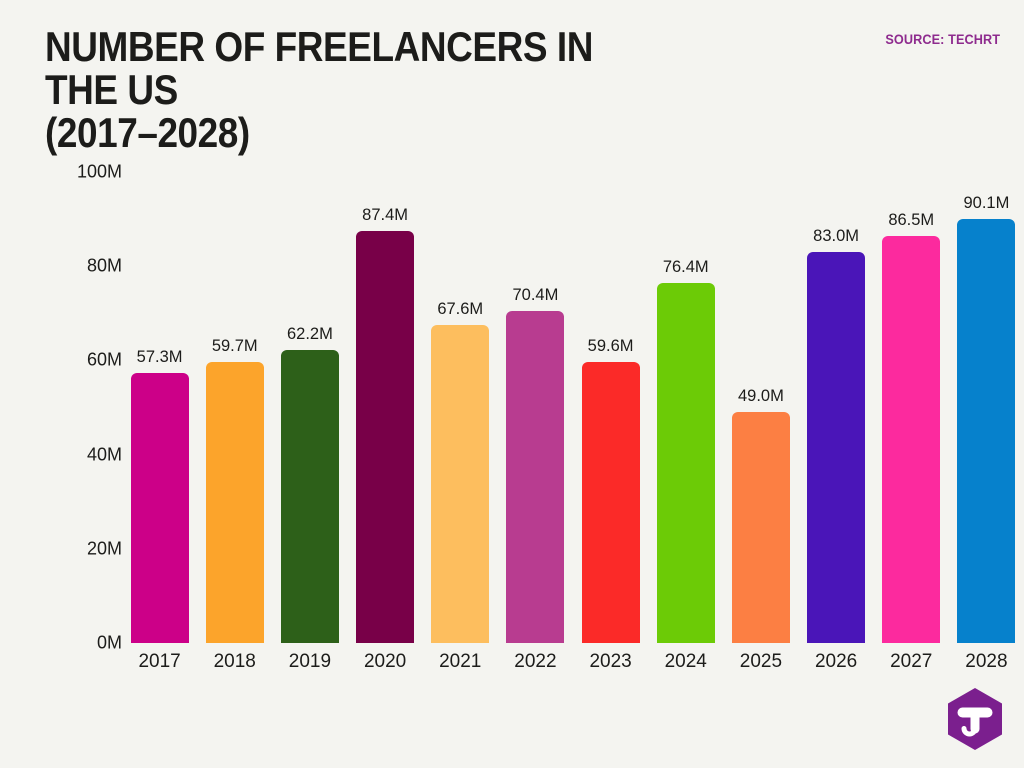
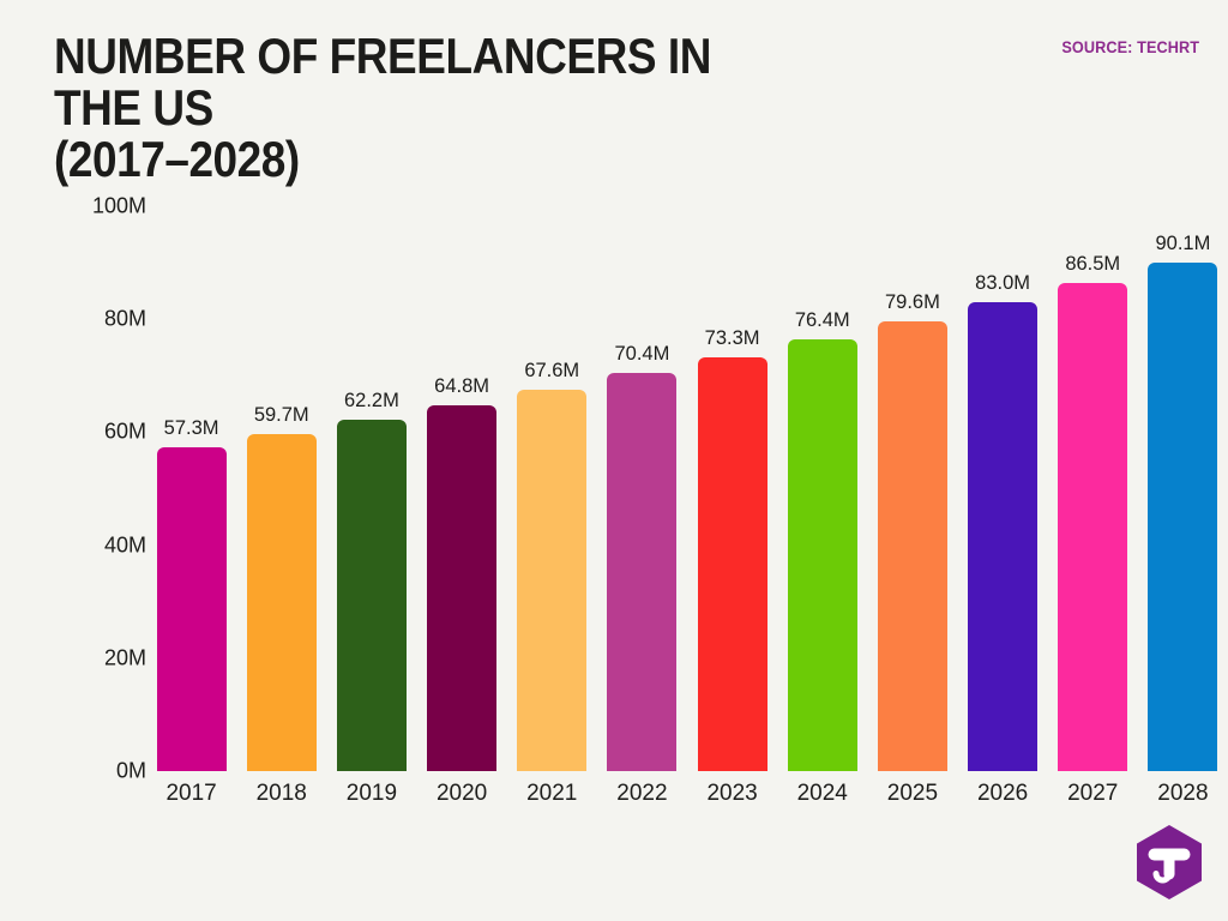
2020: 87.4M -> 64.8M
2023: 59.6M -> 73.3M
2025: 49.0M -> 79.6M
